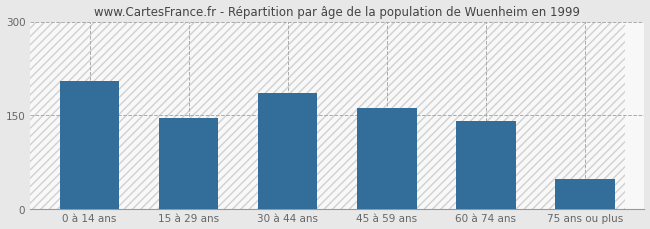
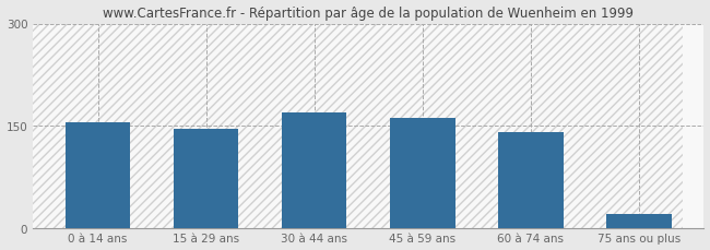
0 à 14 ans: 204 -> 155
30 à 44 ans: 186 -> 170
75 ans ou plus: 48 -> 20
